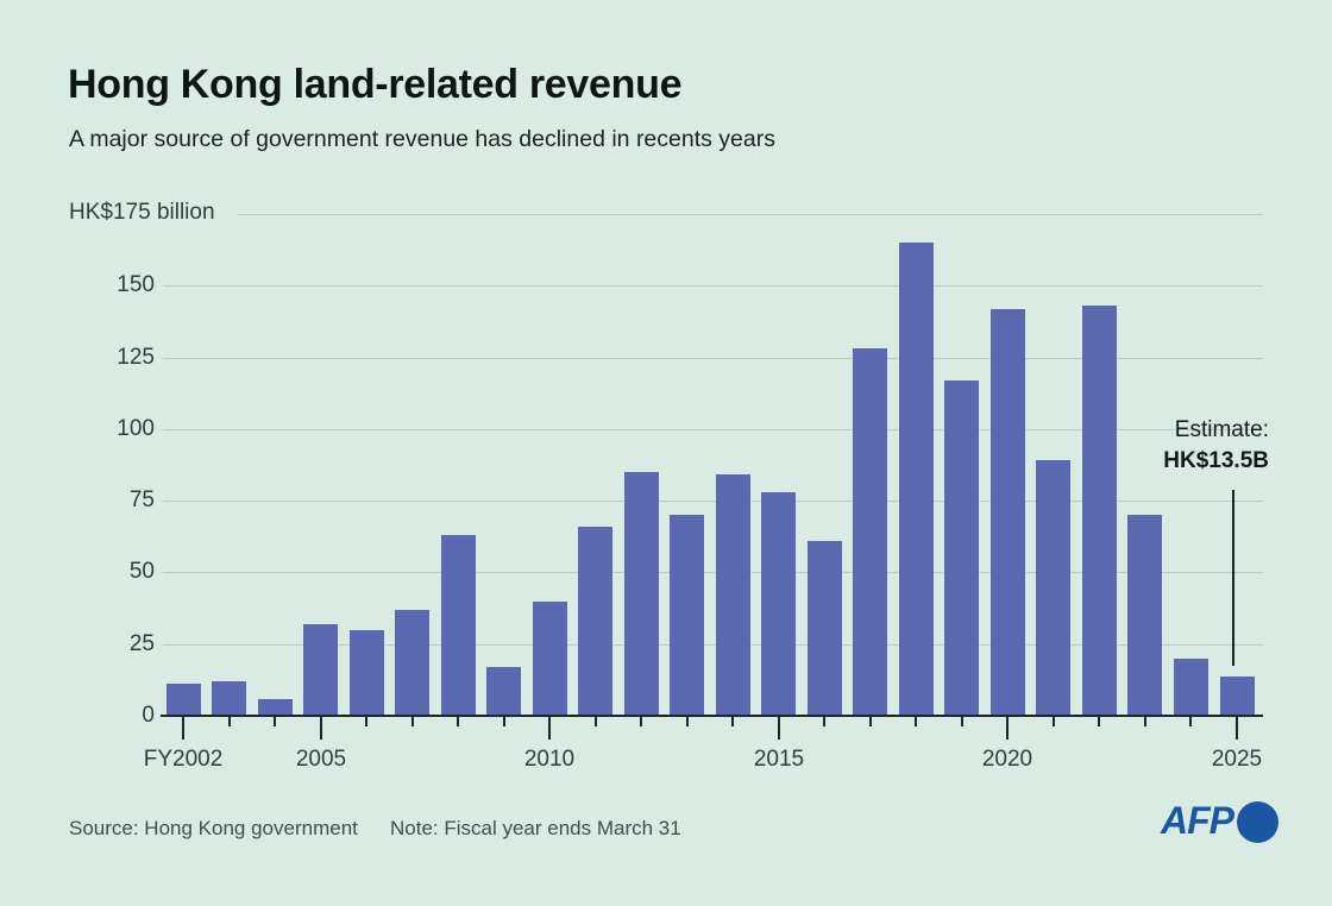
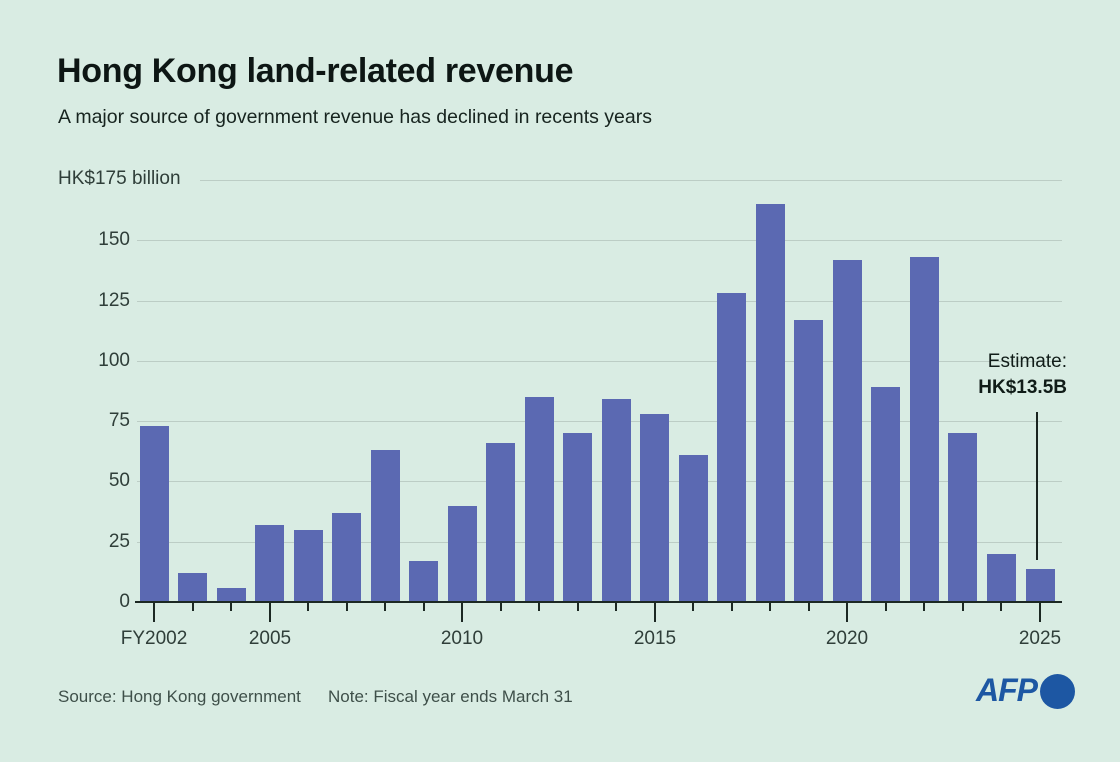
FY2002: 11 -> 73
